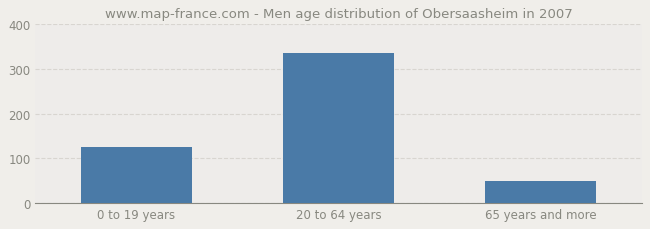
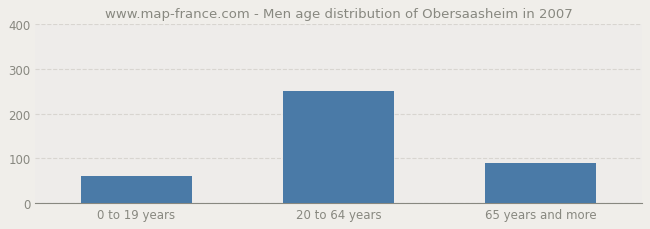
0 to 19 years: 125 -> 60
20 to 64 years: 335 -> 250
65 years and more: 48 -> 90
